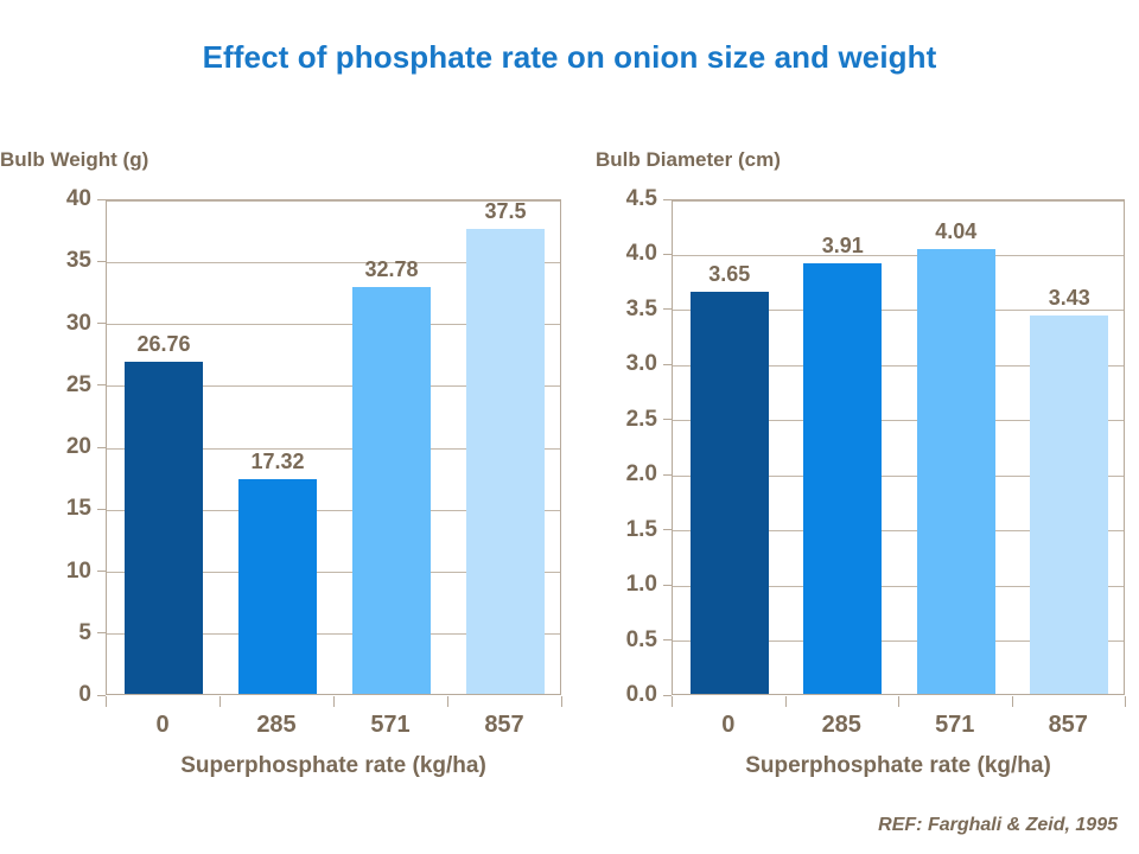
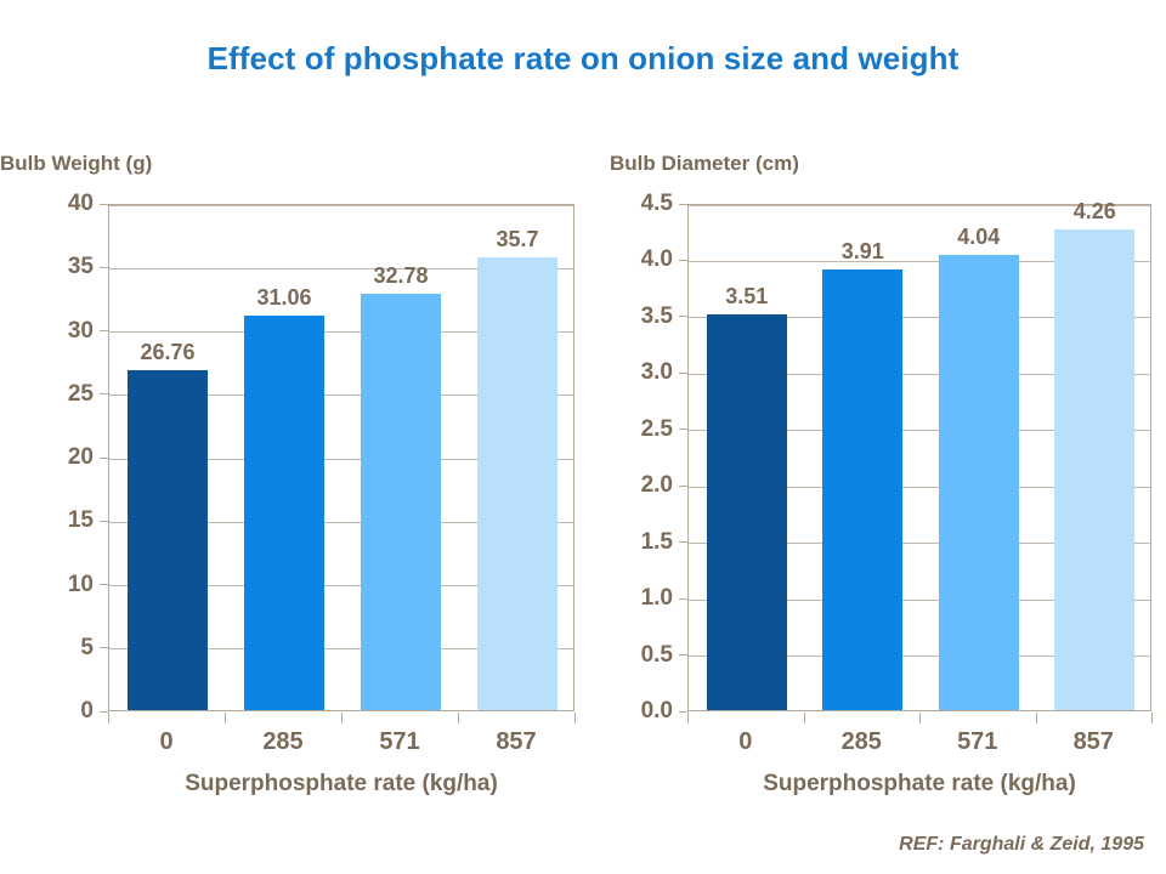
Bulb Weight (g)/285: 17.32 -> 31.06
Bulb Weight (g)/857: 37.5 -> 35.7
Bulb Diameter (cm)/0: 3.65 -> 3.51
Bulb Diameter (cm)/857: 3.43 -> 4.26
